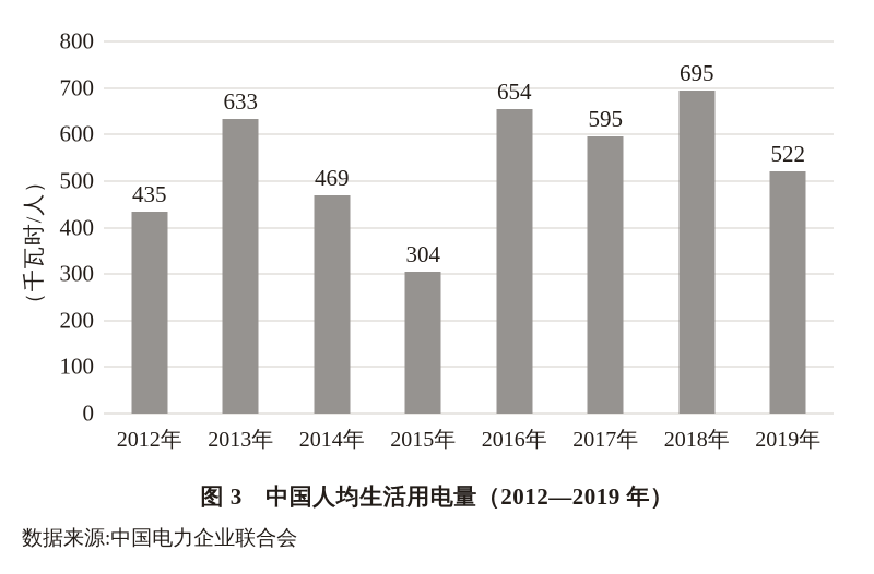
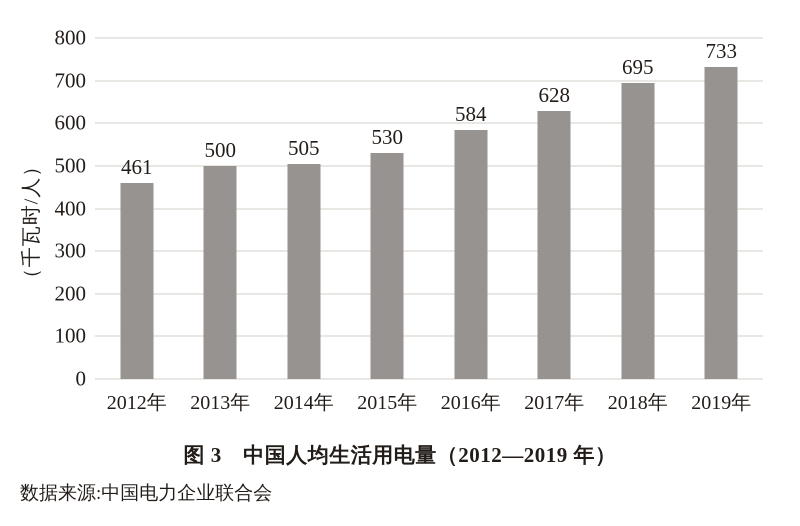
2012年: 435 -> 461
2013年: 633 -> 500
2014年: 469 -> 505
2015年: 304 -> 530
2016年: 654 -> 584
2017年: 595 -> 628
2019年: 522 -> 733
